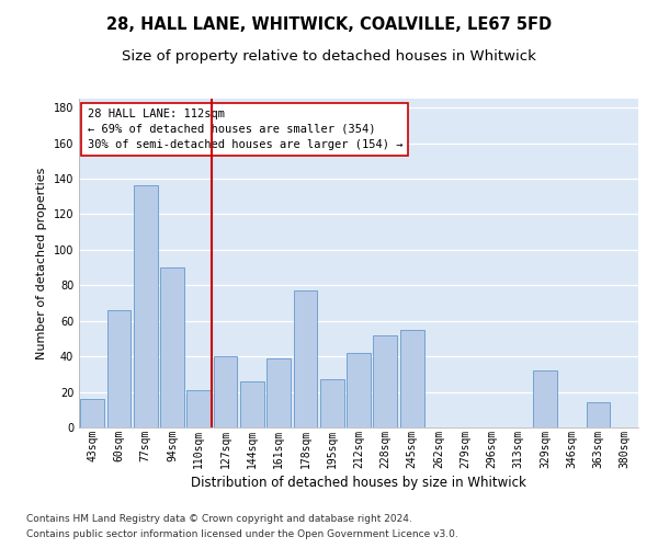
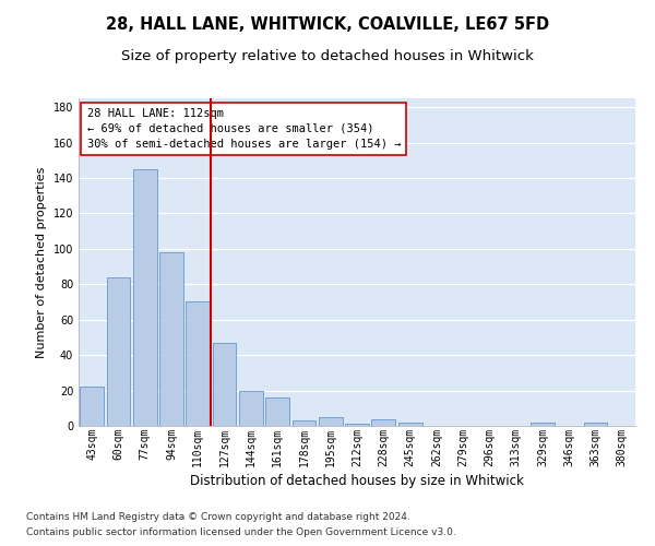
43sqm: 16 -> 22
60sqm: 66 -> 84
77sqm: 136 -> 145
94sqm: 90 -> 98
110sqm: 21 -> 70
127sqm: 40 -> 47
144sqm: 26 -> 20
161sqm: 39 -> 16
178sqm: 77 -> 3
195sqm: 27 -> 5
212sqm: 42 -> 1
228sqm: 52 -> 4
245sqm: 55 -> 2
329sqm: 32 -> 2
363sqm: 14 -> 2
